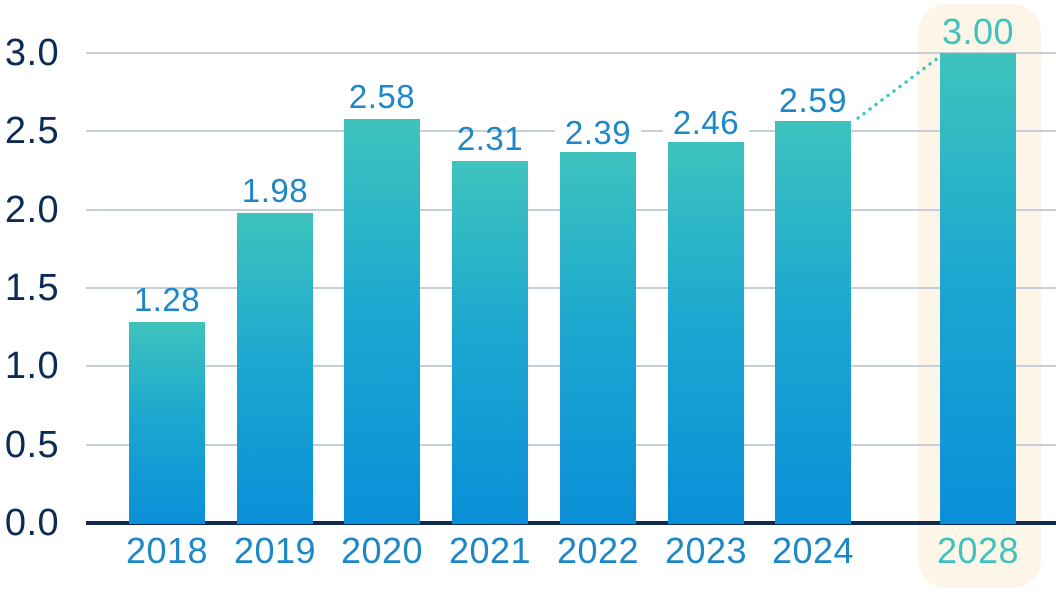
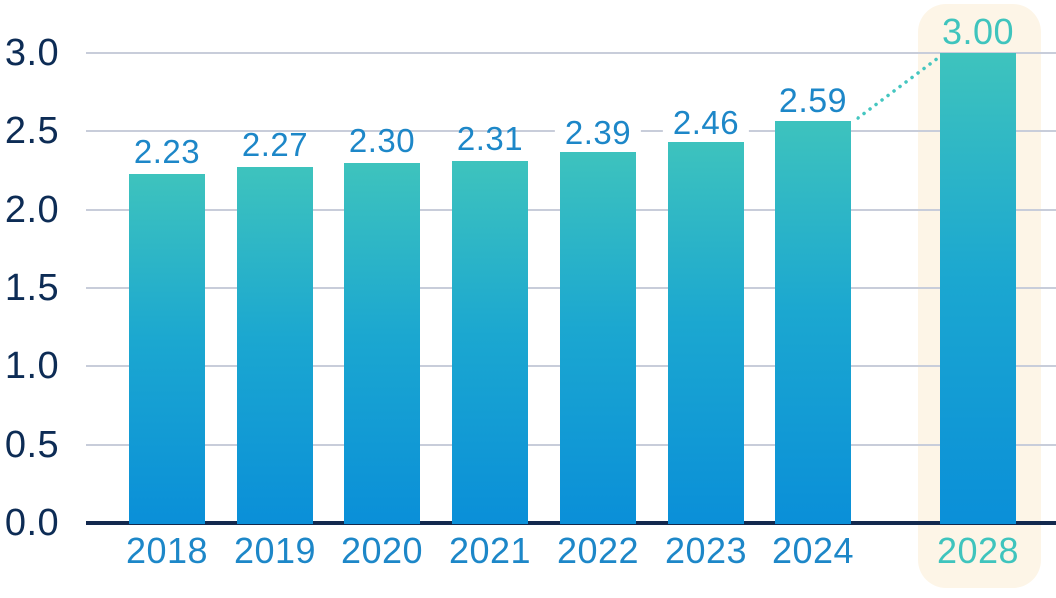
2018: 1.28 -> 2.23
2019: 1.98 -> 2.27
2020: 2.58 -> 2.30
